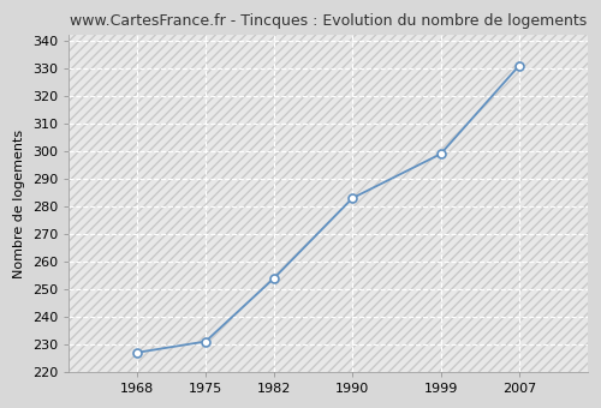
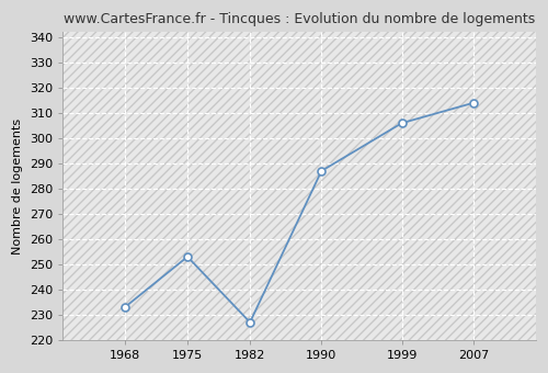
1968: 227 -> 233
1975: 231 -> 253
1982: 254 -> 227
1990: 283 -> 287
1999: 299 -> 306
2007: 331 -> 314
